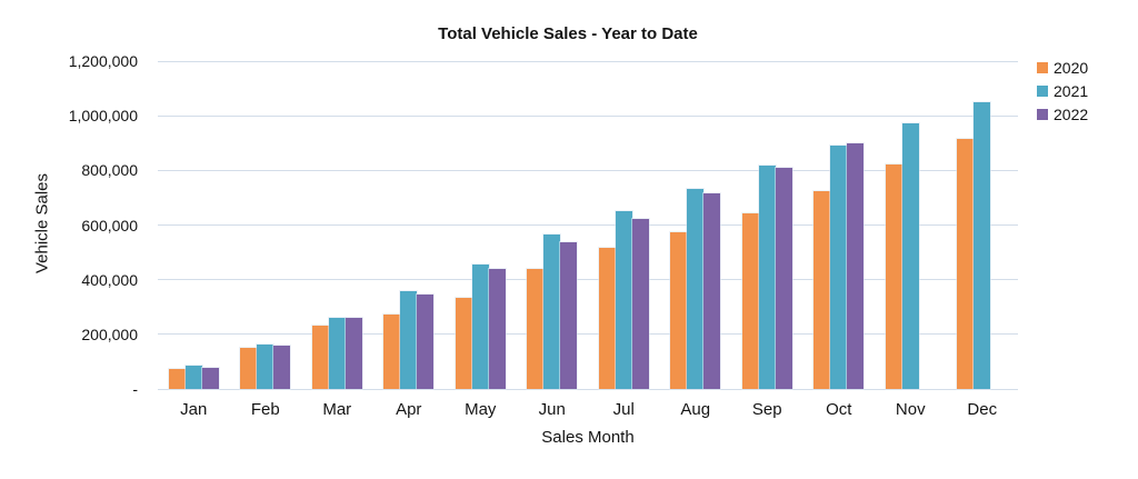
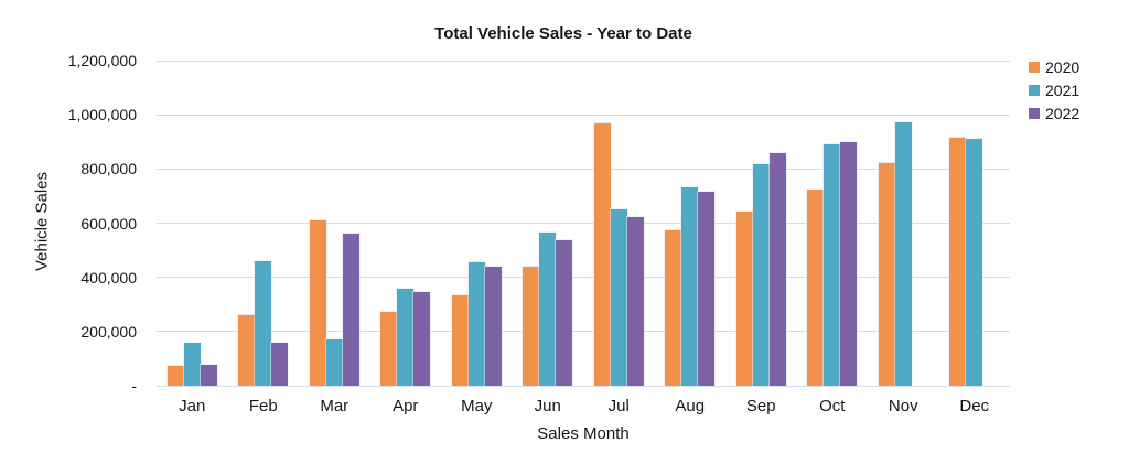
2021/Jan: 80000 -> 160000
2020/Feb: 150000 -> 260000
2021/Feb: 160000 -> 460000
2020/Mar: 230000 -> 610000
2021/Mar: 260000 -> 170000
2022/Mar: 260000 -> 560000
2020/Jul: 520000 -> 970000
2022/Sep: 810000 -> 860000
2021/Dec: 1050000 -> 910000
